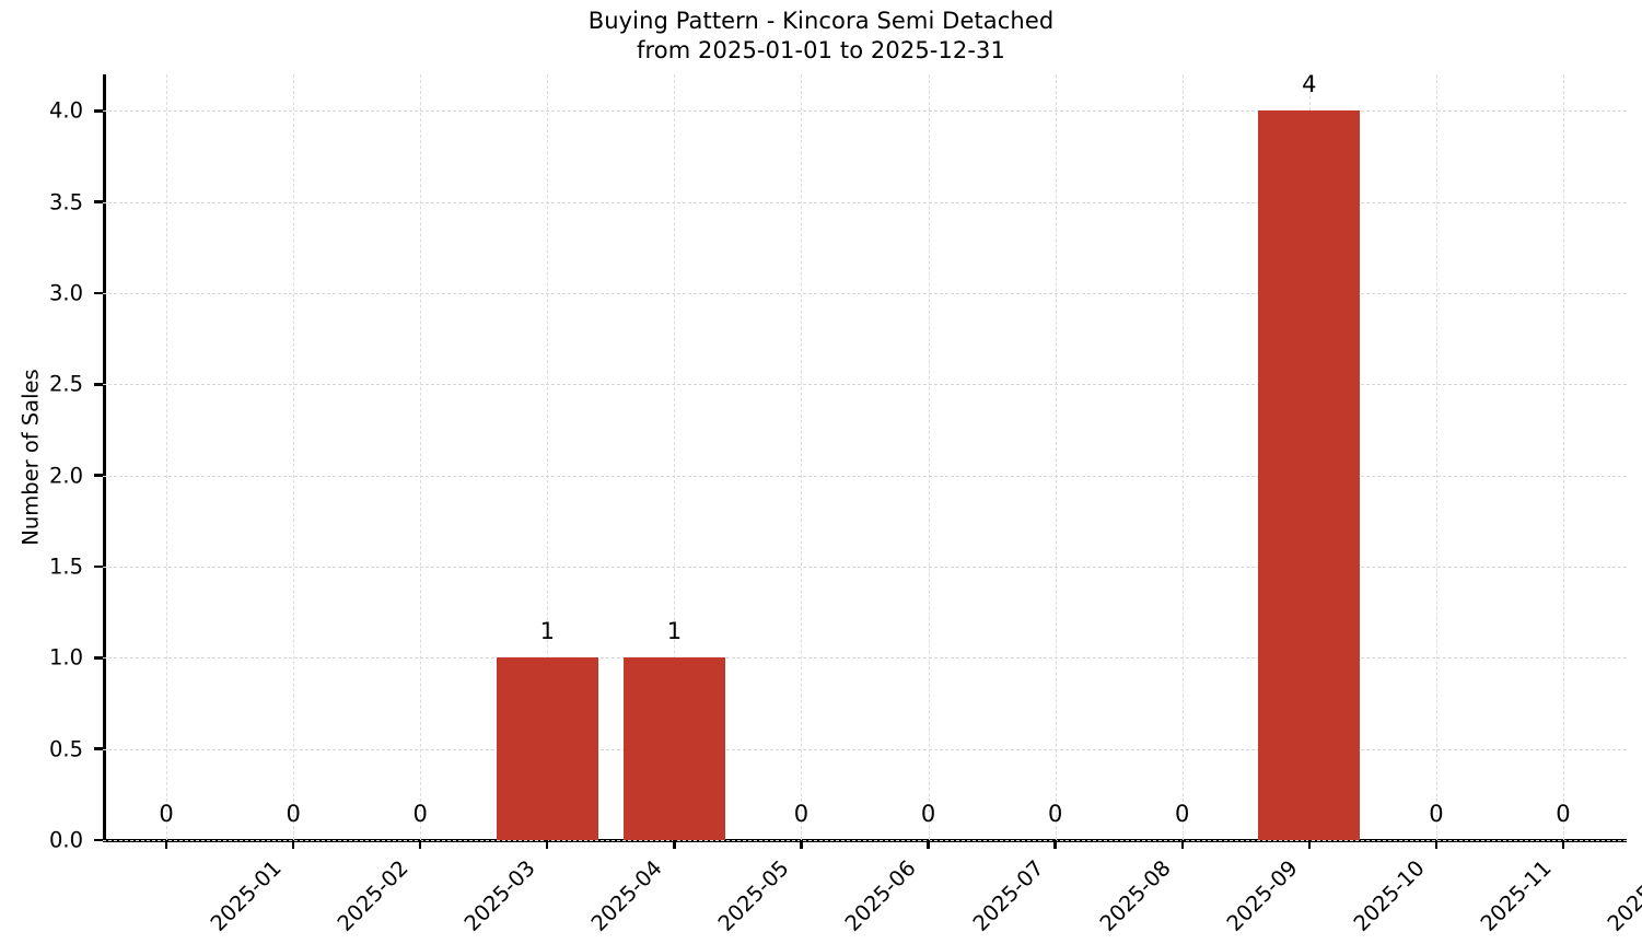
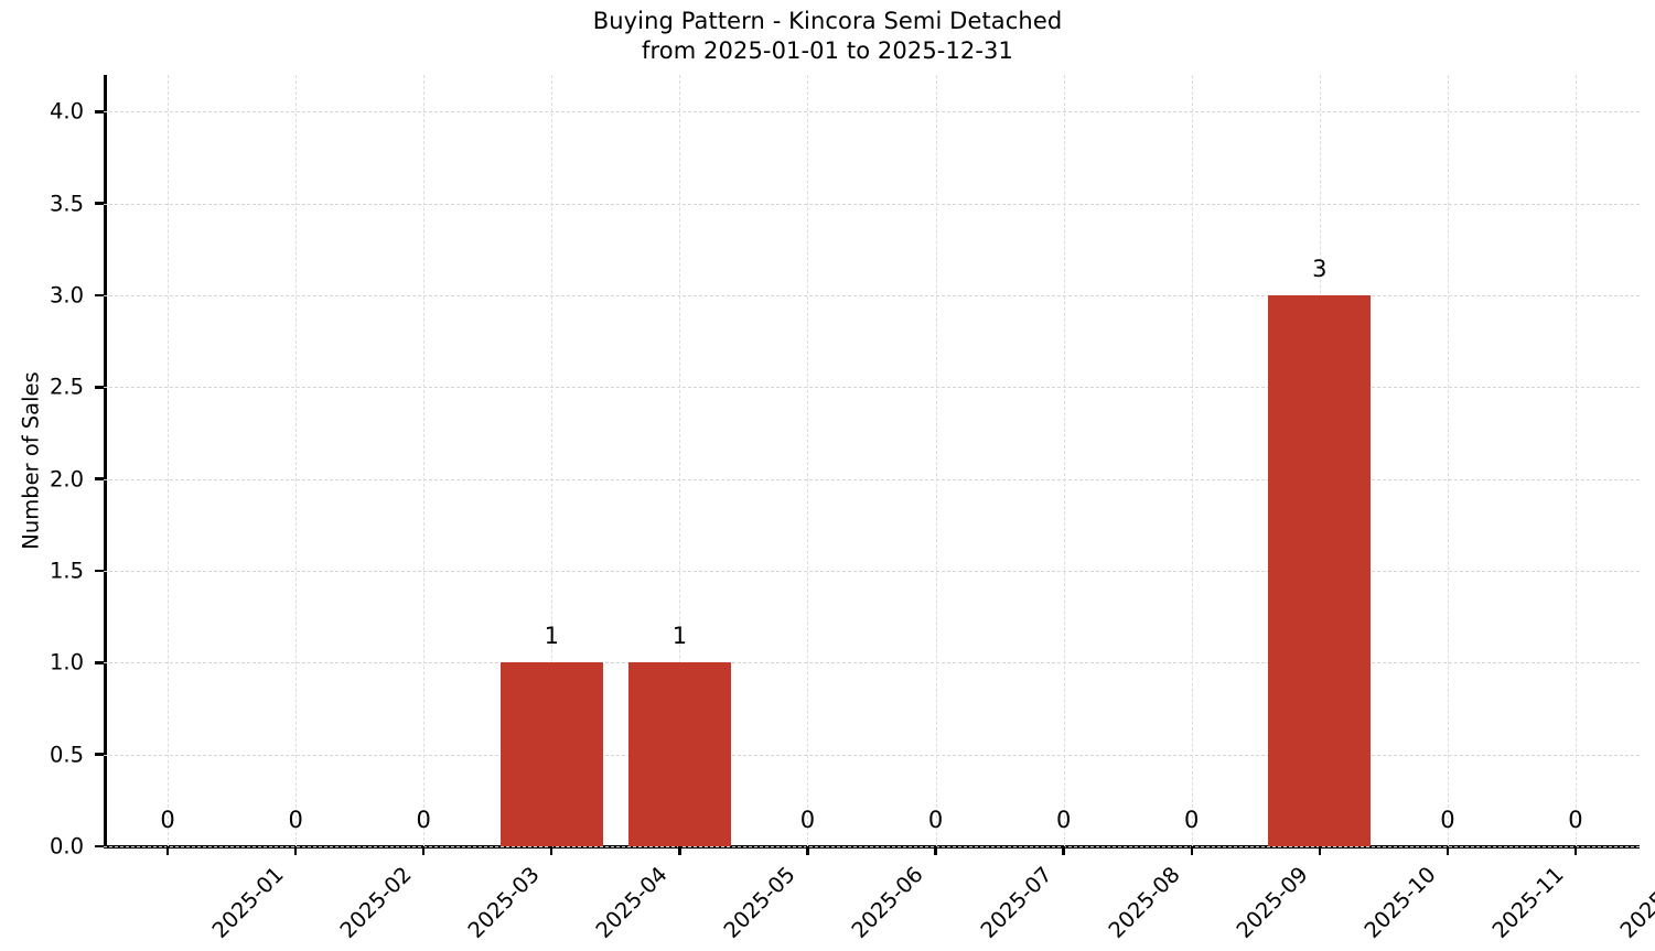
2025-10: 4 -> 3
